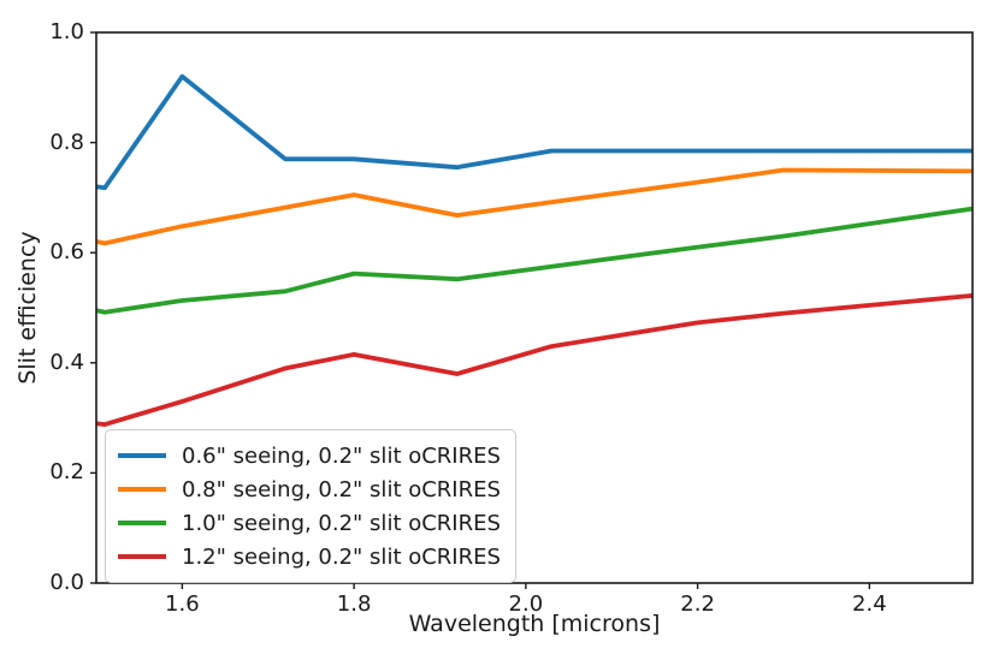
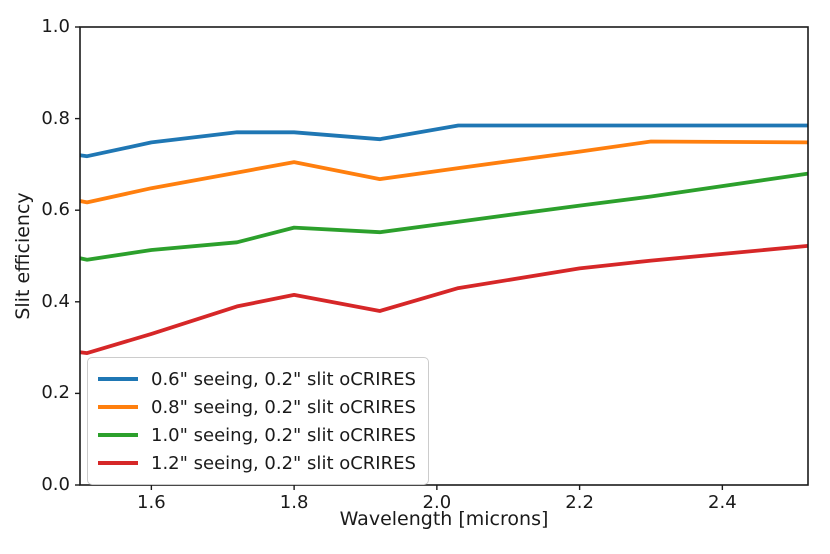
0.6" seeing, 0.2" slit oCRIRES/1.6: 0.92 -> 0.75
